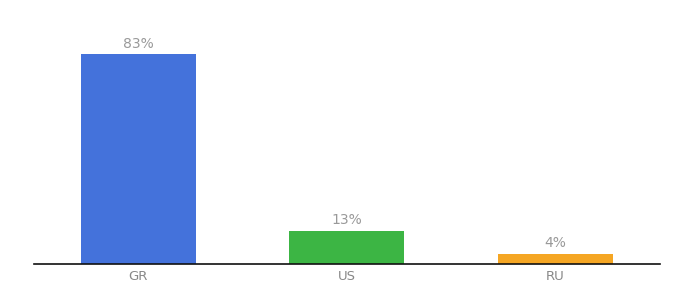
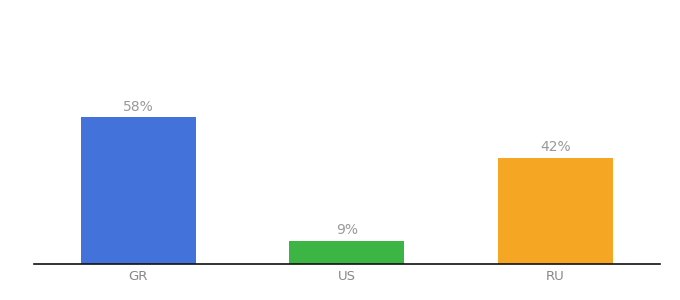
GR: 83% -> 58%
US: 13% -> 9%
RU: 4% -> 42%
